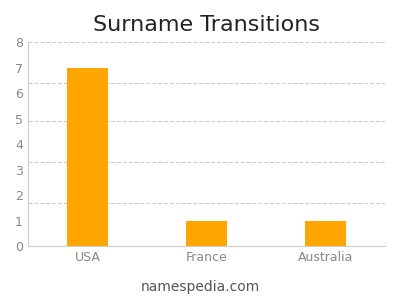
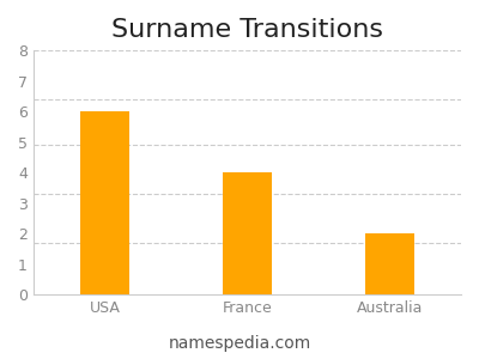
USA: 7 -> 6
France: 1 -> 4
Australia: 1 -> 2
